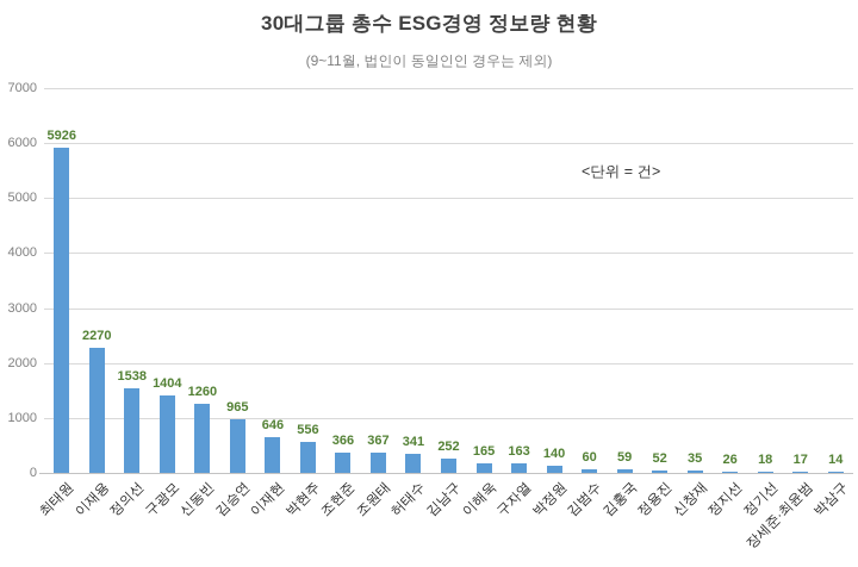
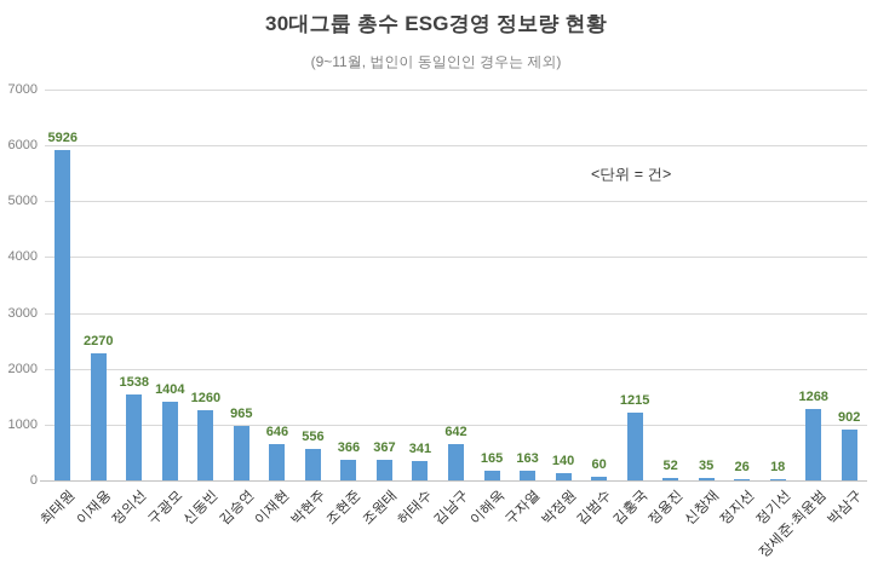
김남구: 252 -> 642
김홍국: 59 -> 1215
장세준·최윤범: 17 -> 1268
박삼구: 14 -> 902
